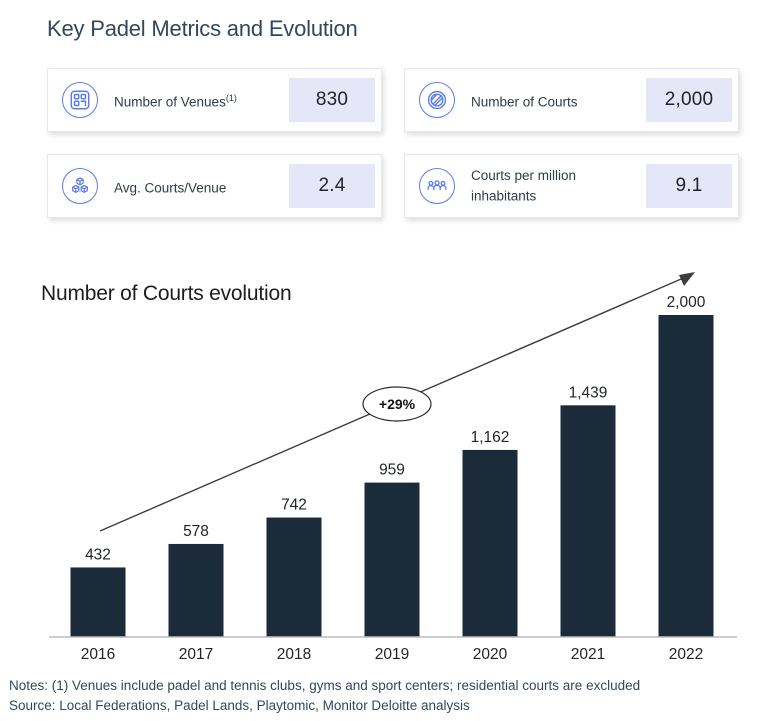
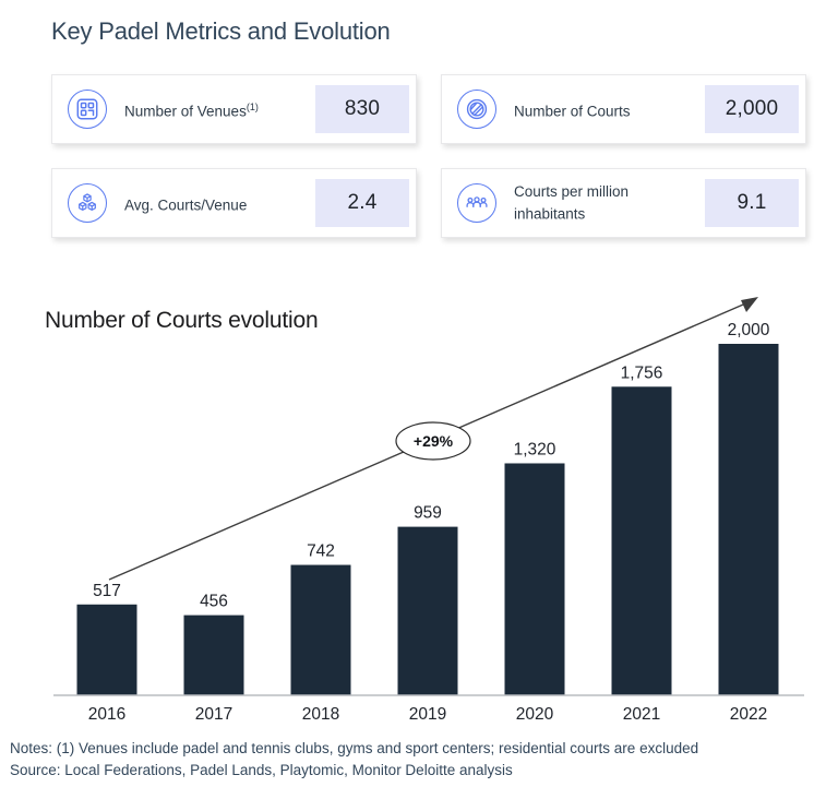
2016: 432 -> 517
2017: 578 -> 456
2020: 1,162 -> 1,320
2021: 1,439 -> 1,756
